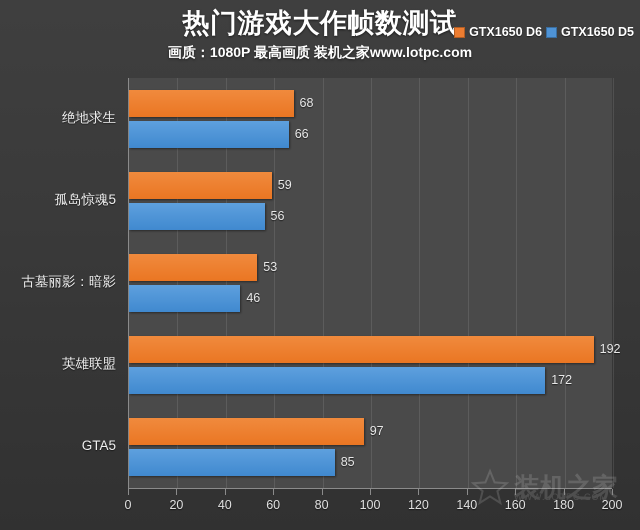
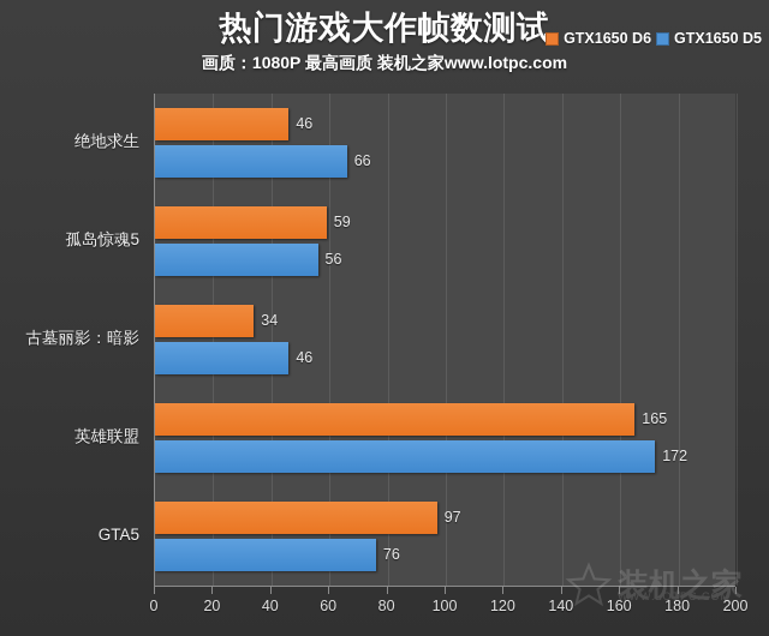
GTX1650 D6/绝地求生: 68 -> 46
GTX1650 D6/古墓丽影：暗影: 53 -> 34
GTX1650 D6/英雄联盟: 192 -> 165
GTX1650 D5/GTA5: 85 -> 76
